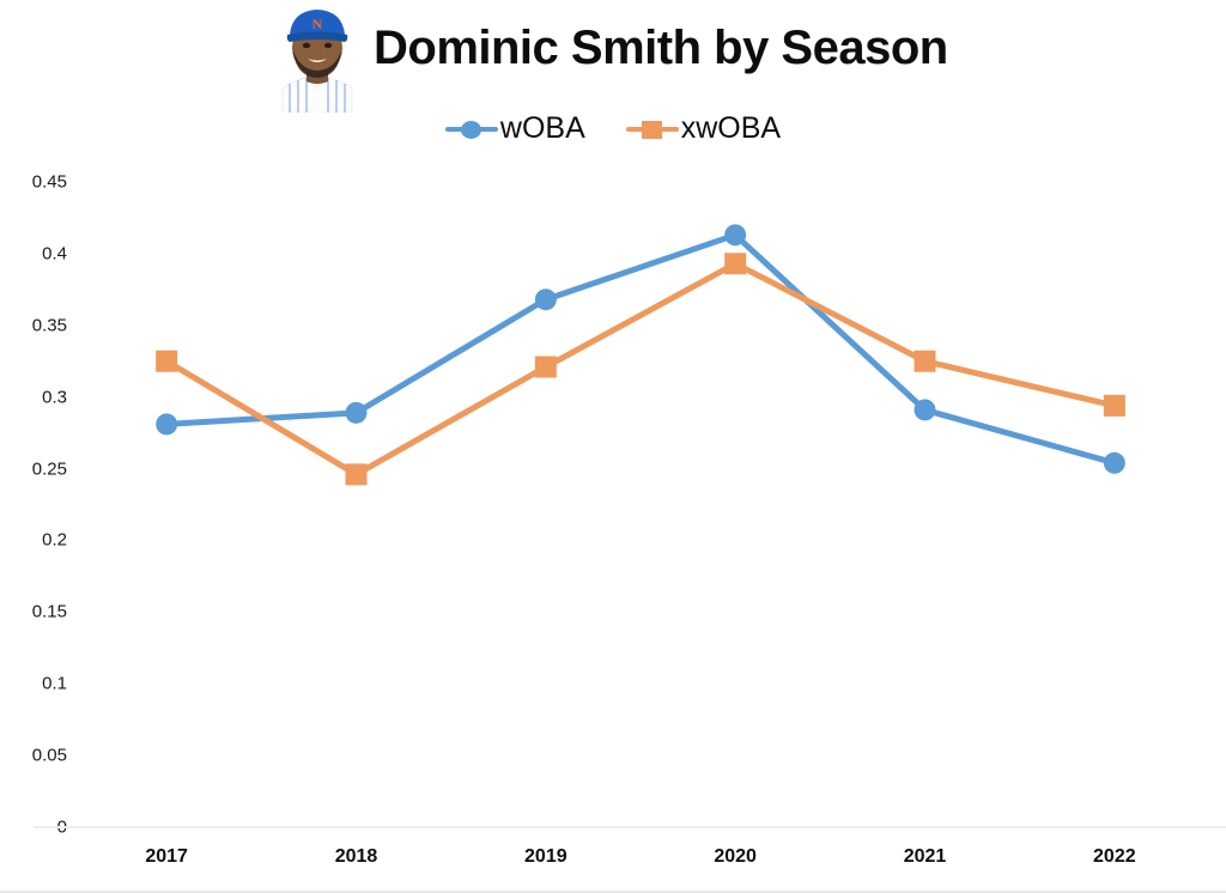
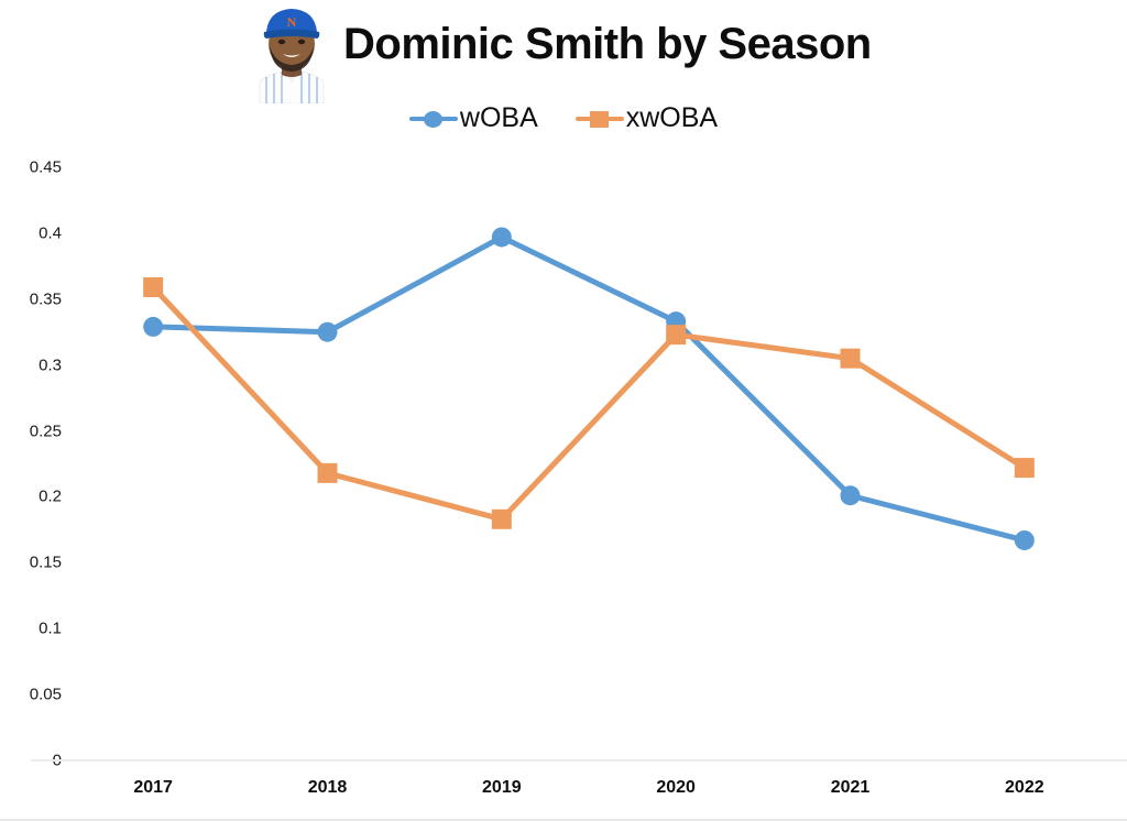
wOBA/2017: 0.281 -> 0.329
xwOBA/2017: 0.325 -> 0.359
wOBA/2018: 0.289 -> 0.325
xwOBA/2018: 0.246 -> 0.218
wOBA/2019: 0.368 -> 0.397
xwOBA/2019: 0.321 -> 0.183
wOBA/2020: 0.413 -> 0.333
xwOBA/2020: 0.393 -> 0.323
wOBA/2021: 0.291 -> 0.201
xwOBA/2021: 0.325 -> 0.305
wOBA/2022: 0.254 -> 0.167
xwOBA/2022: 0.294 -> 0.222
